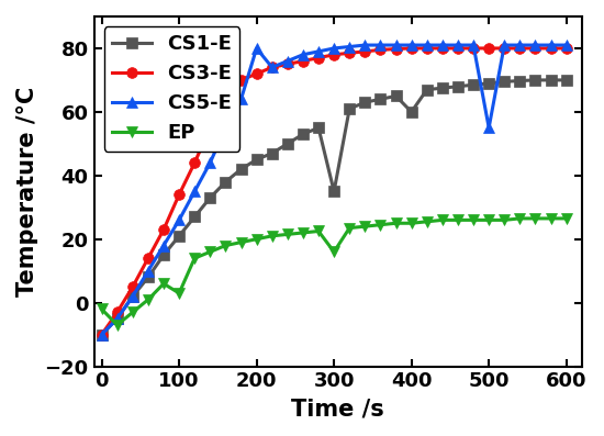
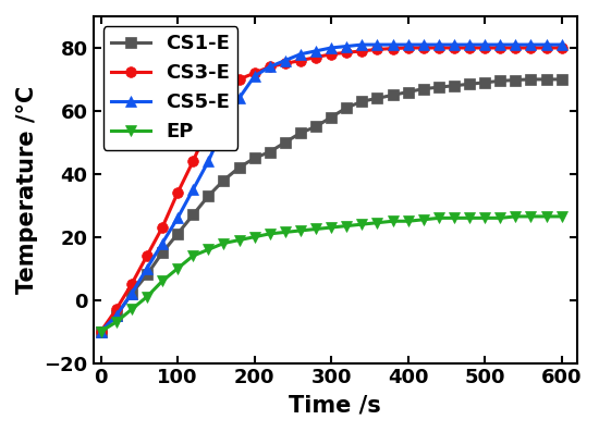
EP/0: -2.0 -> -10.0
EP/100: 3.0 -> 10.0
CS5-E/200: 80.0 -> 71.0
CS1-E/300: 35.0 -> 58.0
EP/300: 16.0 -> 23.0
CS1-E/400: 60.0 -> 66.0
CS5-E/500: 55.0 -> 81.0
